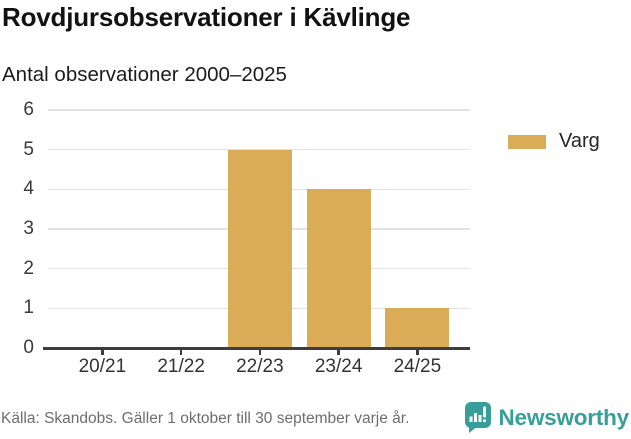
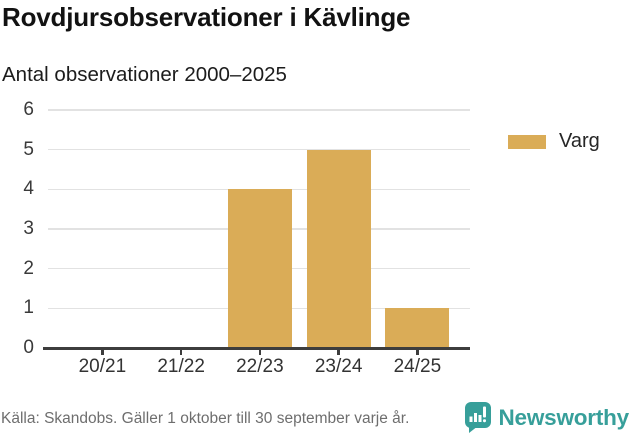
22/23: 5 -> 4
23/24: 4 -> 5
